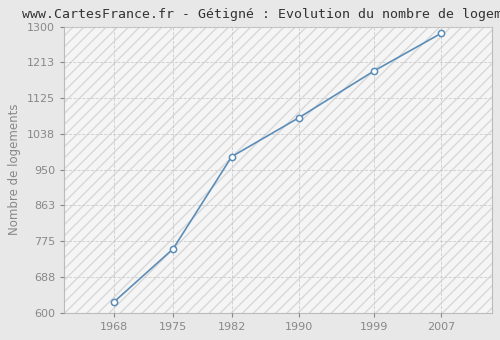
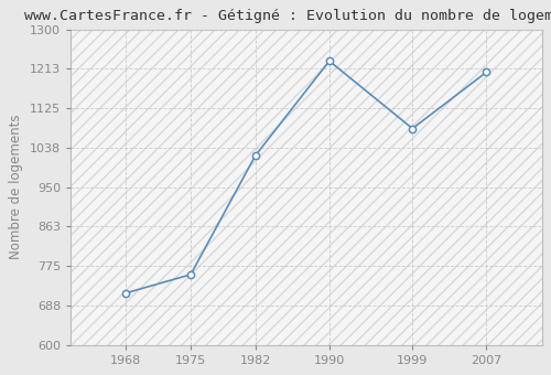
1968: 627 -> 715
1982: 982 -> 1020
1990: 1077 -> 1230
1999: 1192 -> 1080
2007: 1284 -> 1205
